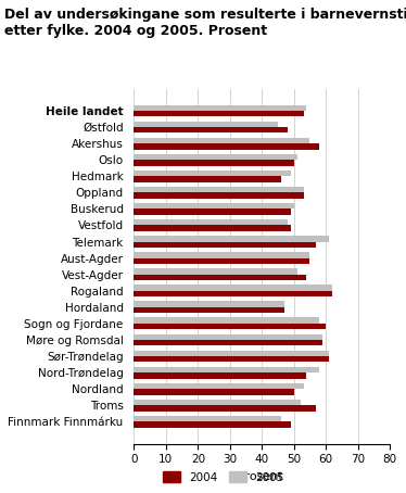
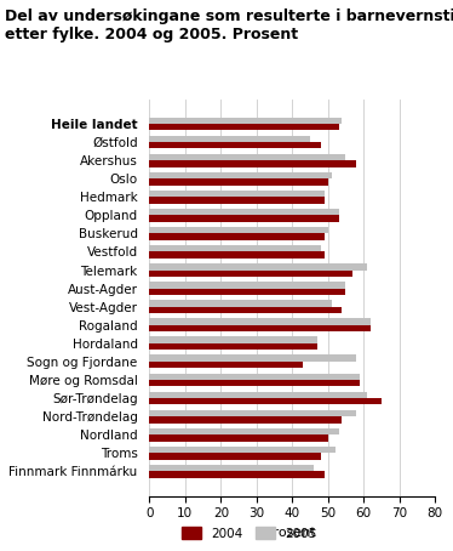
2004/Hedmark: 46 -> 49
2004/Sogn og Fjordane: 60 -> 43
2004/Sør-Trøndelag: 61 -> 65
2004/Troms: 57 -> 48
